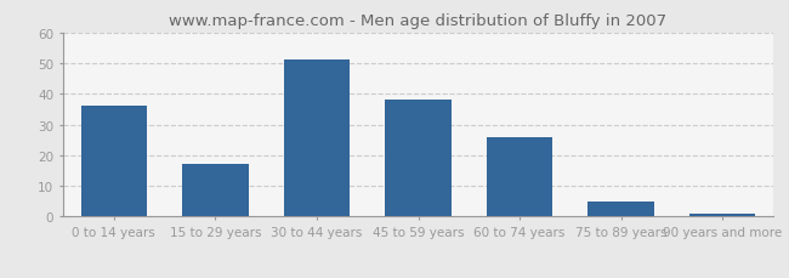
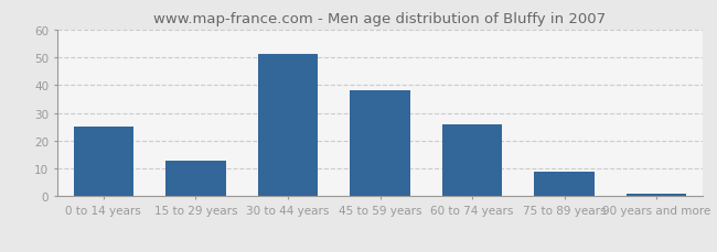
0 to 14 years: 36 -> 25
15 to 29 years: 17 -> 13
75 to 89 years: 5 -> 9
